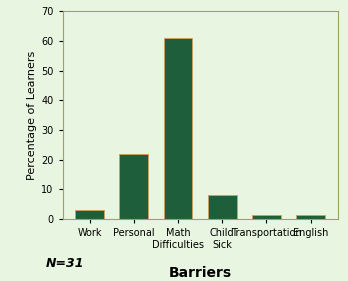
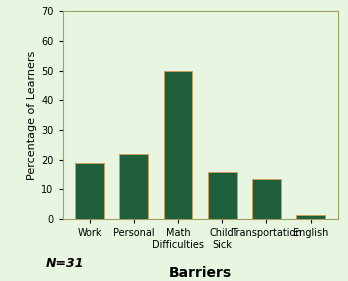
Work: 3.0 -> 19.0
Math Difficulties: 61.0 -> 50.0
Child Sick: 8.0 -> 16.0
Transportation: 1.5 -> 13.5
